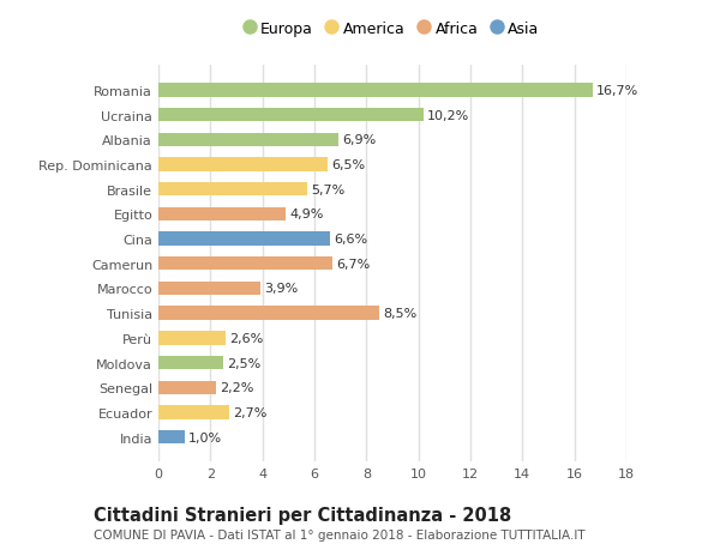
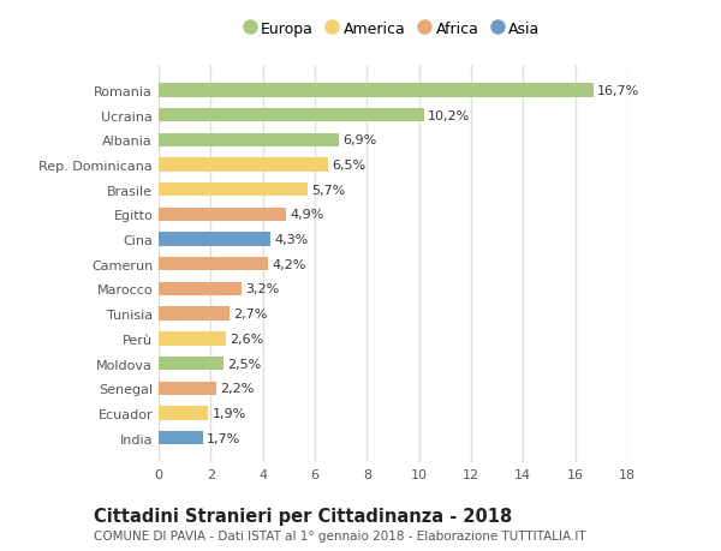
Cina: 6,6% -> 4,3%
Camerun: 6,7% -> 4,2%
Marocco: 3,9% -> 3,2%
Tunisia: 8,5% -> 2,7%
Ecuador: 2,7% -> 1,9%
India: 1,0% -> 1,7%
